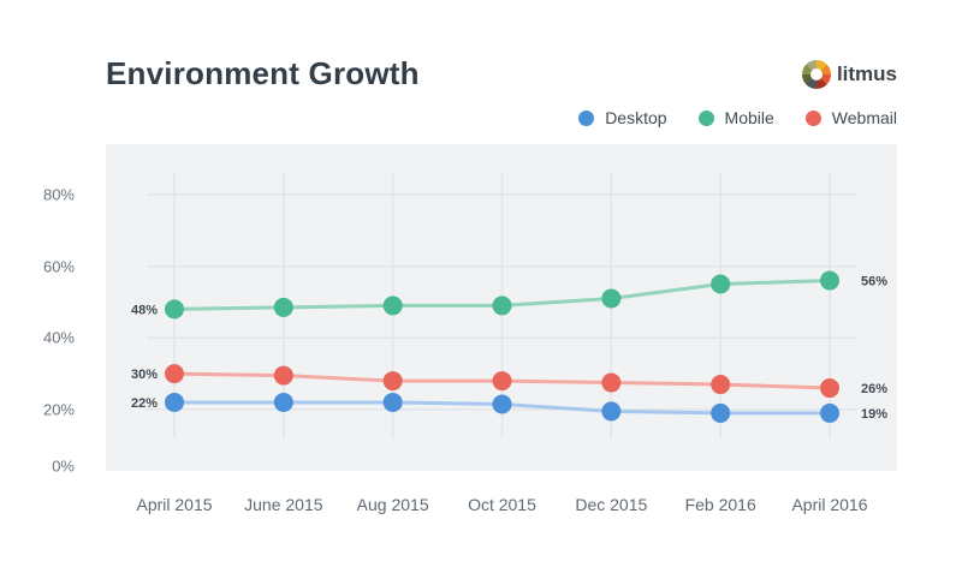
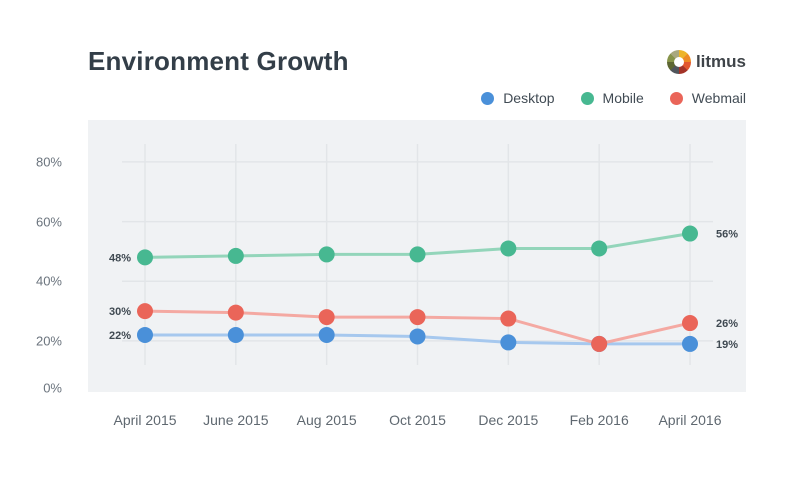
Mobile/Feb 2016: 55% -> 51%
Webmail/Feb 2016: 27% -> 19%
